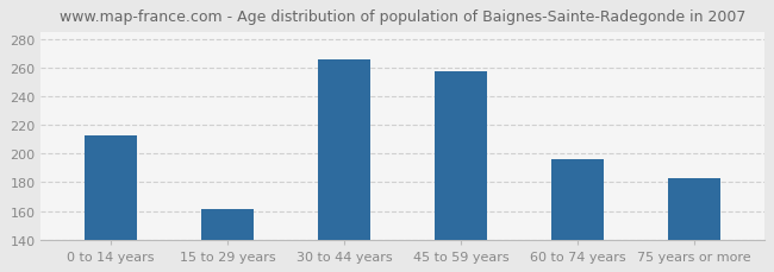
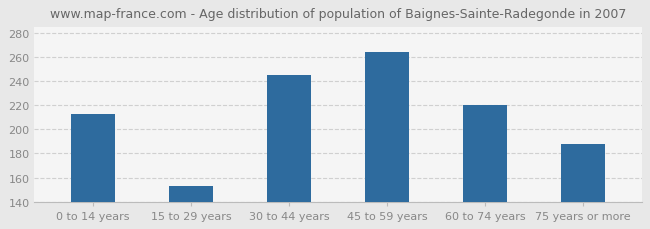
15 to 29 years: 161 -> 153
30 to 44 years: 266 -> 245
45 to 59 years: 258 -> 264
60 to 74 years: 196 -> 220
75 years or more: 183 -> 188
